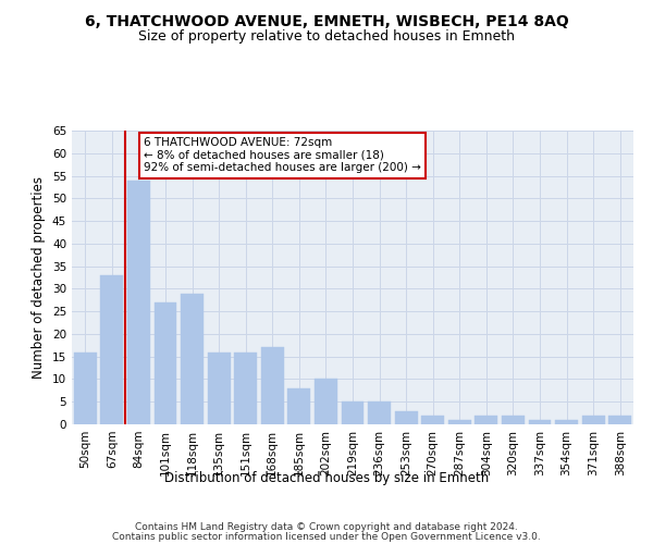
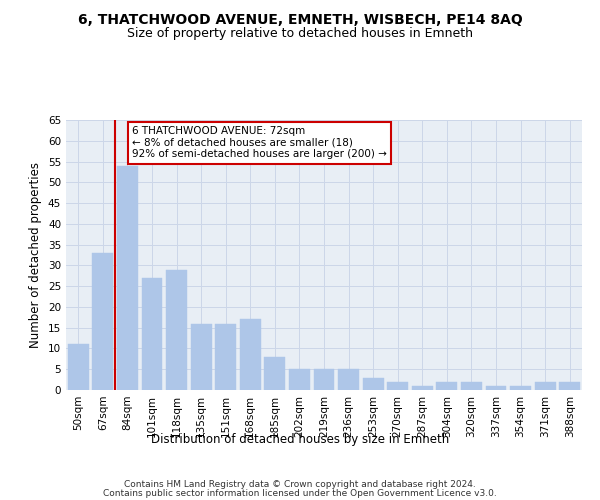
50sqm: 16 -> 11
202sqm: 10 -> 5
